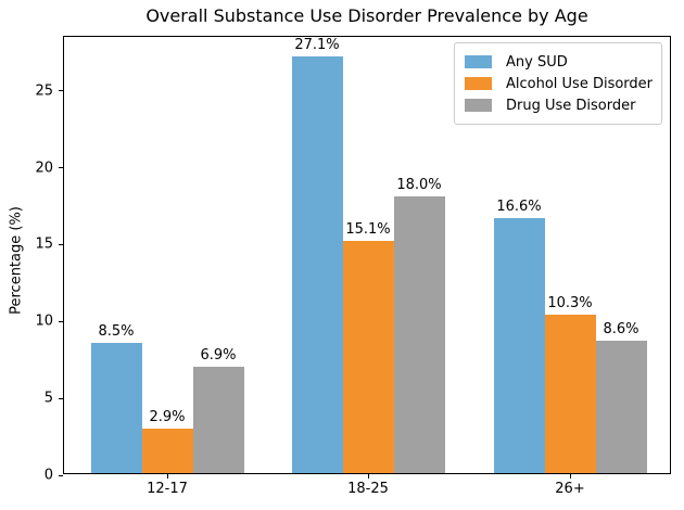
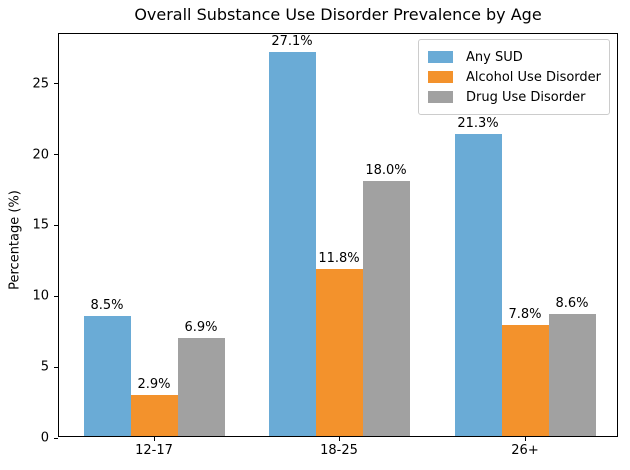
Alcohol Use Disorder/18-25: 15.1% -> 11.8%
Any SUD/26+: 16.6% -> 21.3%
Alcohol Use Disorder/26+: 10.3% -> 7.8%
